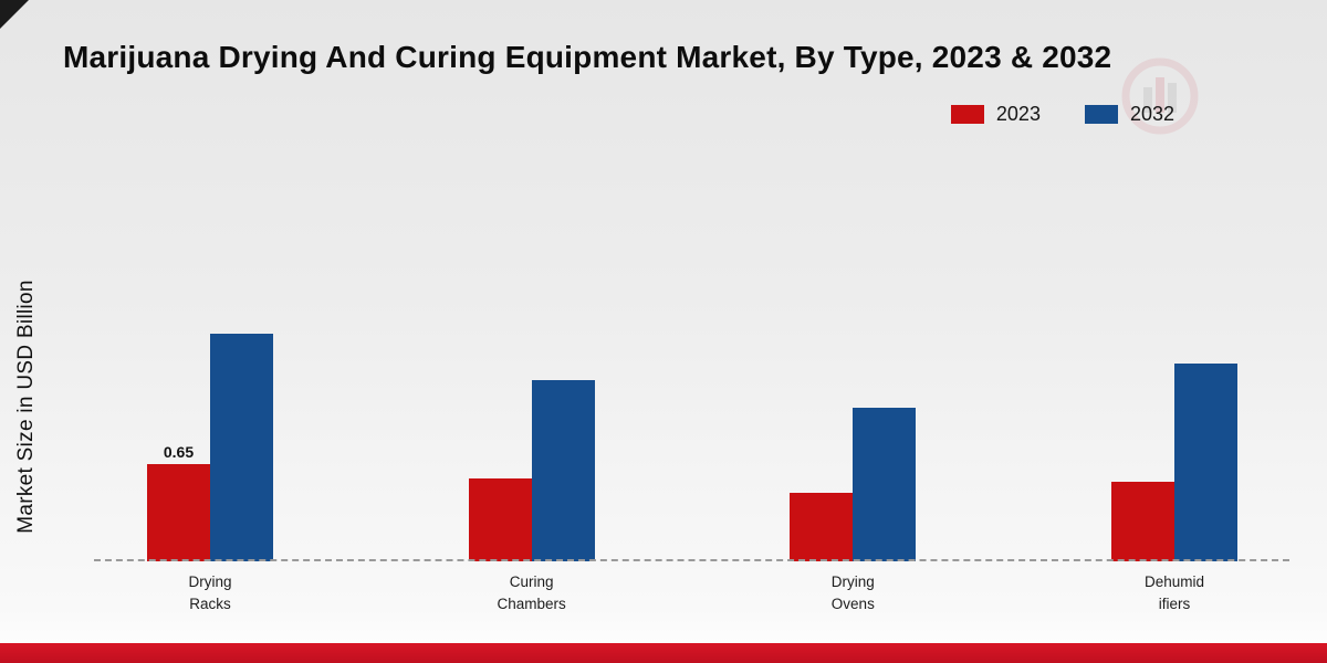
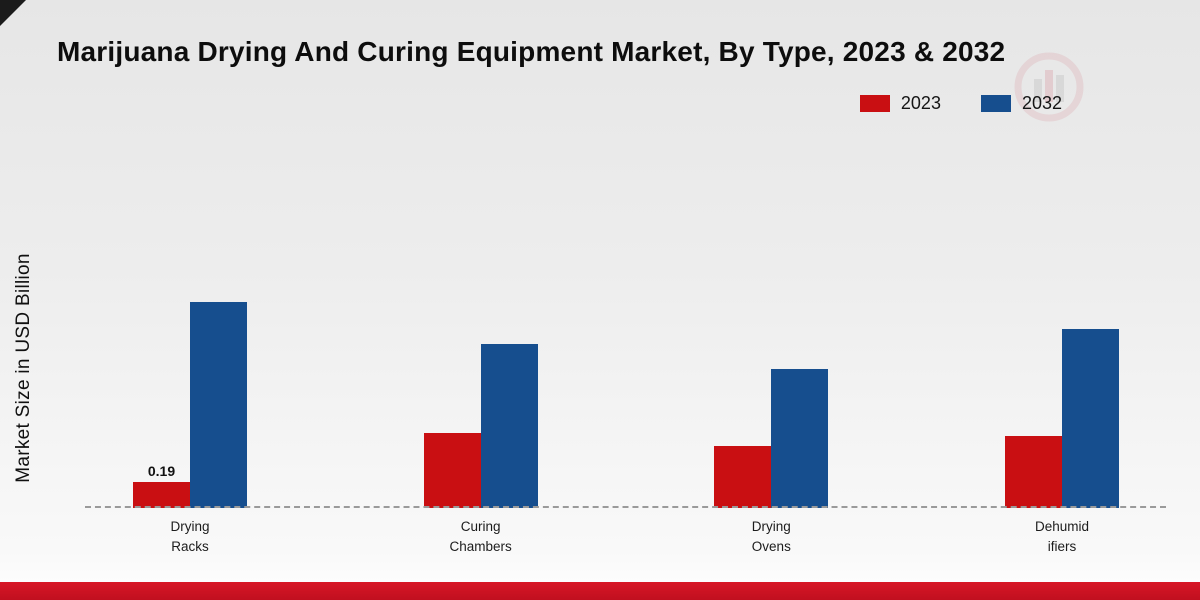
2023/Drying Racks: 0.65 -> 0.19
